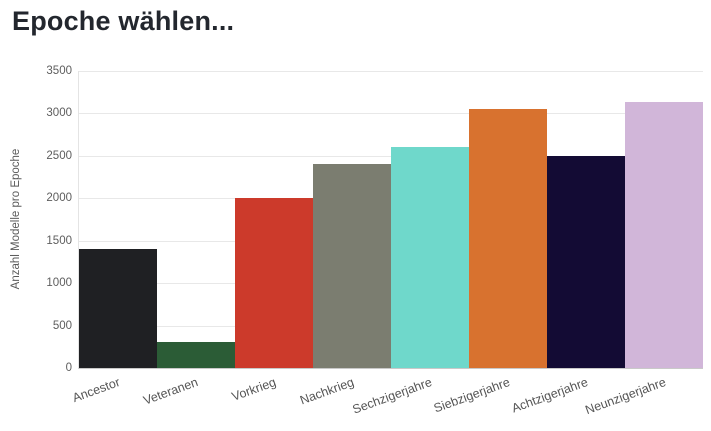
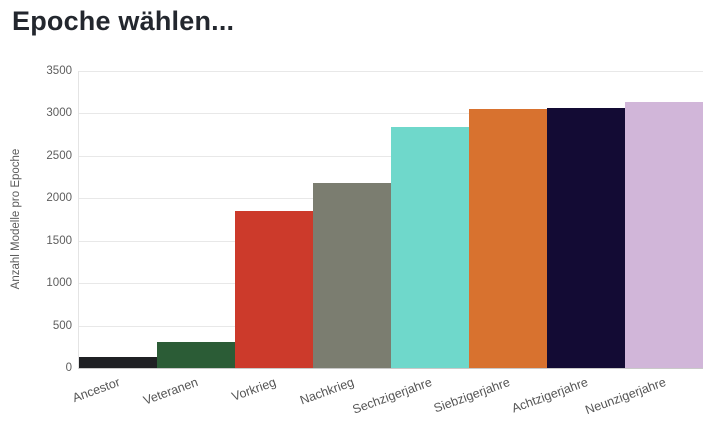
Ancestor: 1400 -> 100
Vorkrieg: 2000 -> 1900
Nachkrieg: 2400 -> 2200
Sechzigerjahre: 2600 -> 2800
Achtzigerjahre: 2500 -> 3100
